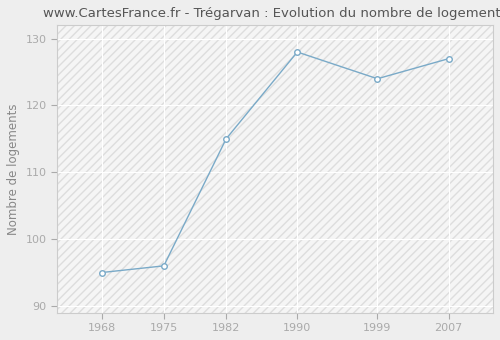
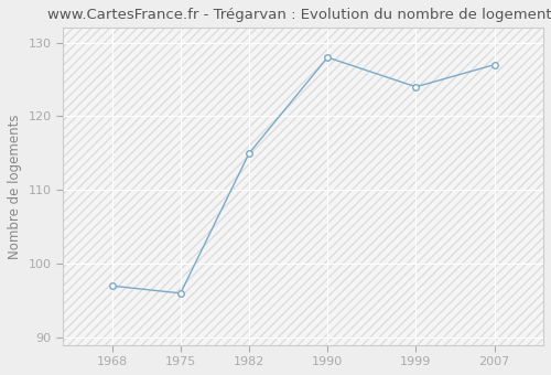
1968: 95 -> 97
